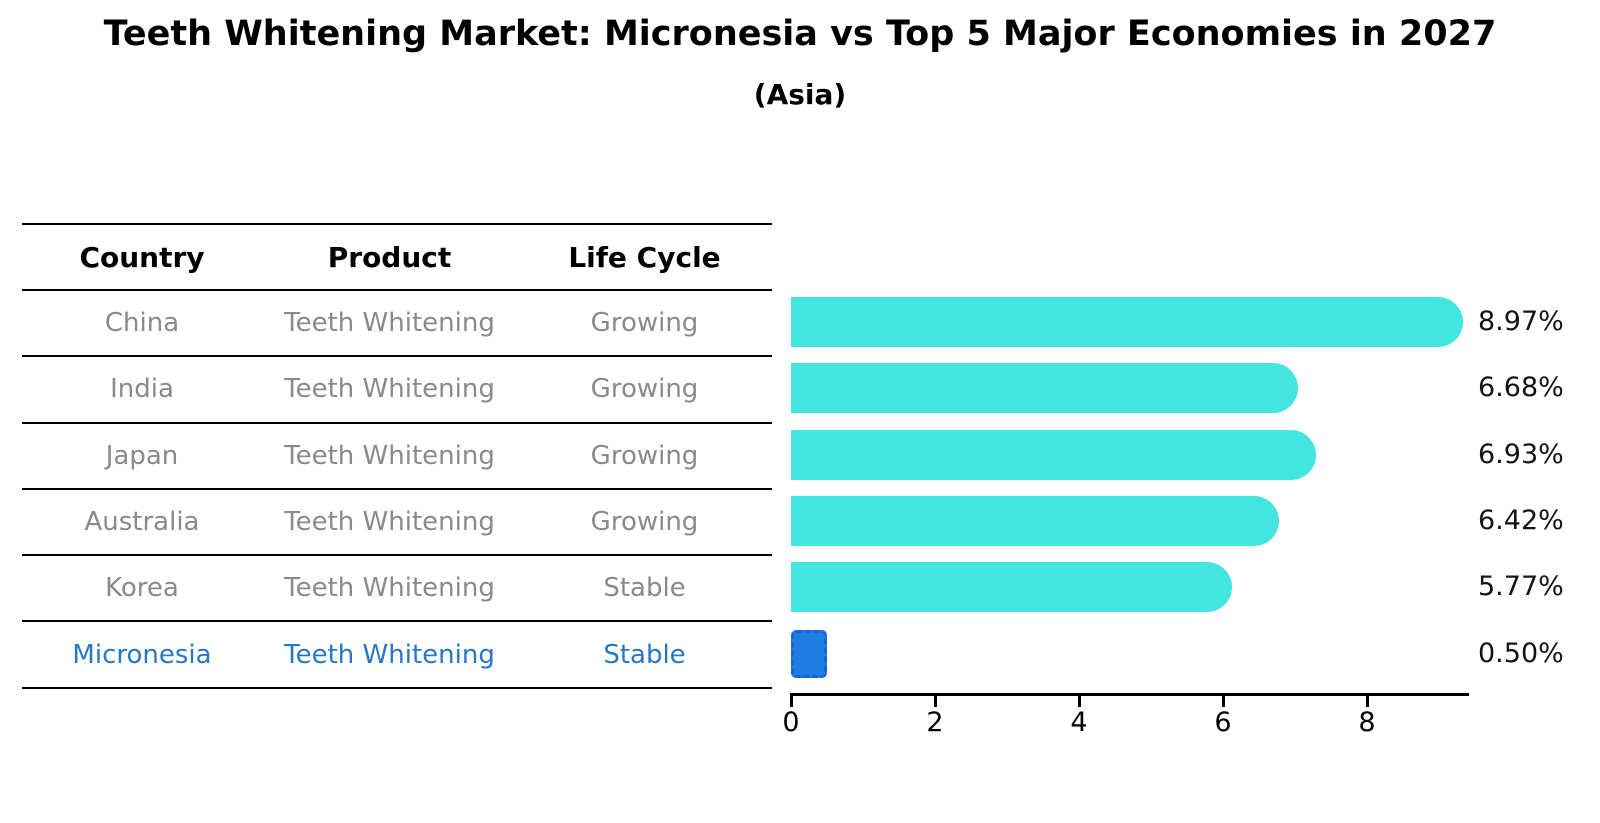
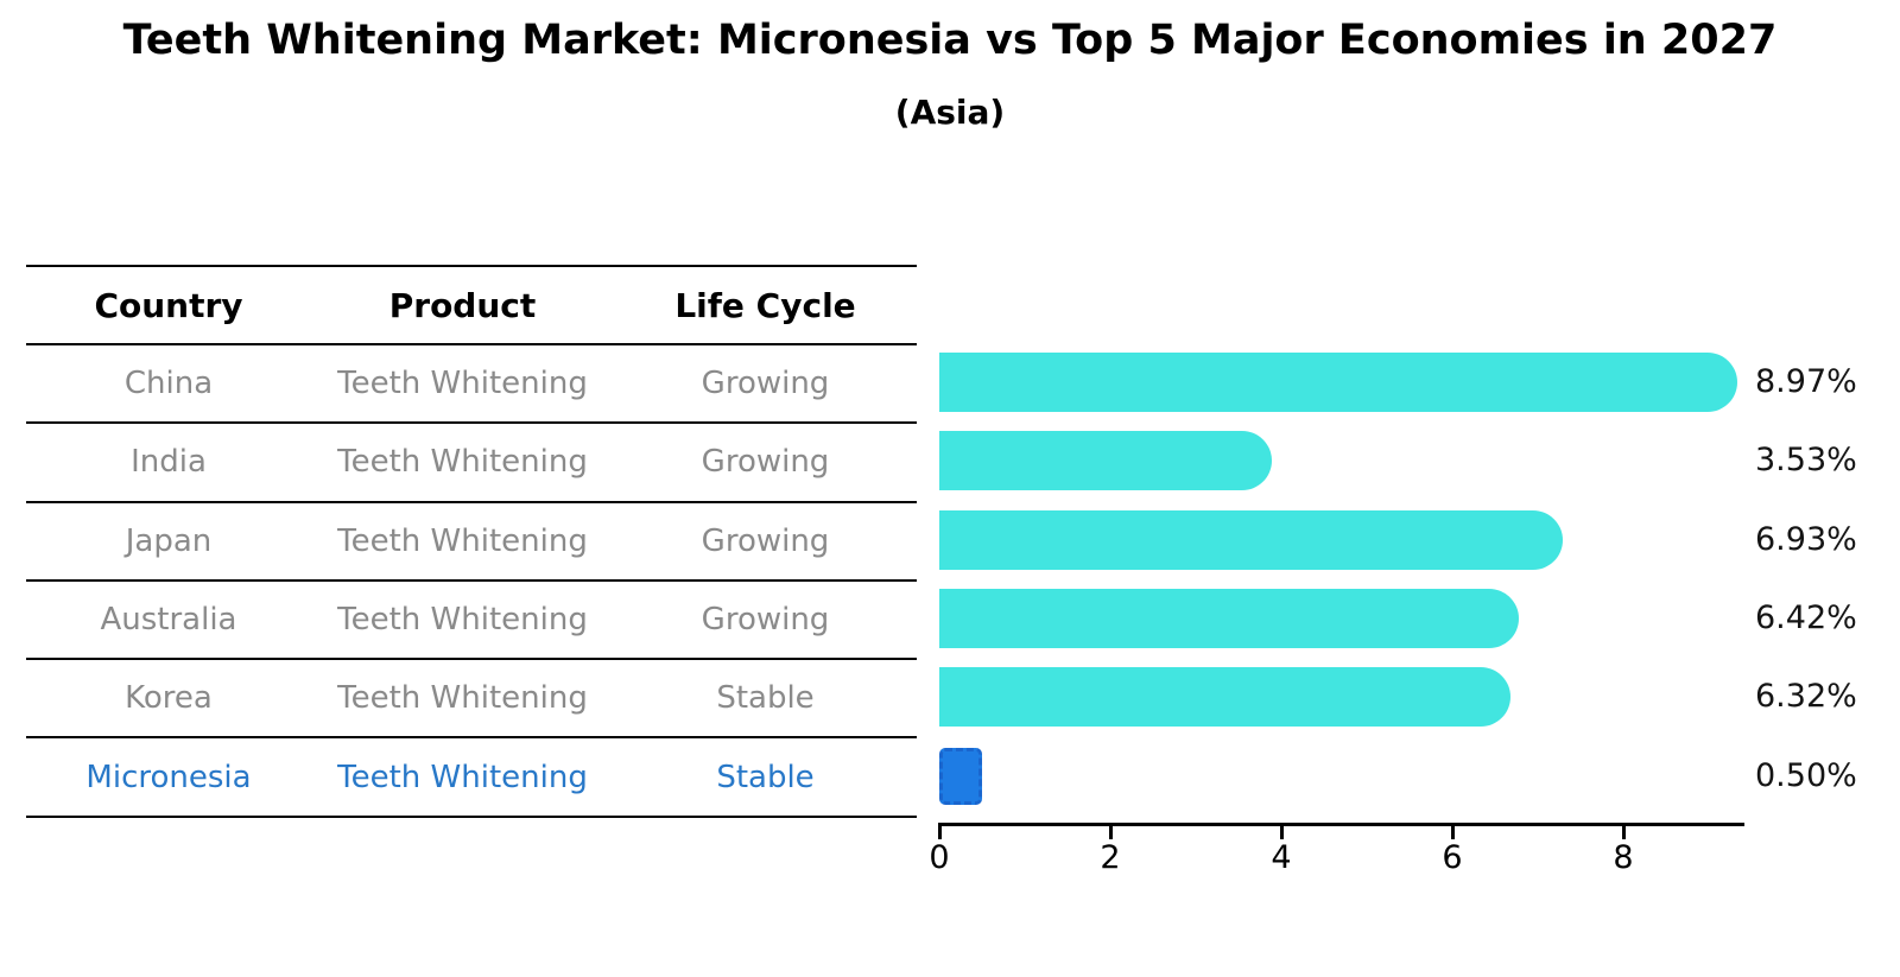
India: 6.68% -> 3.53%
Korea: 5.77% -> 6.32%
